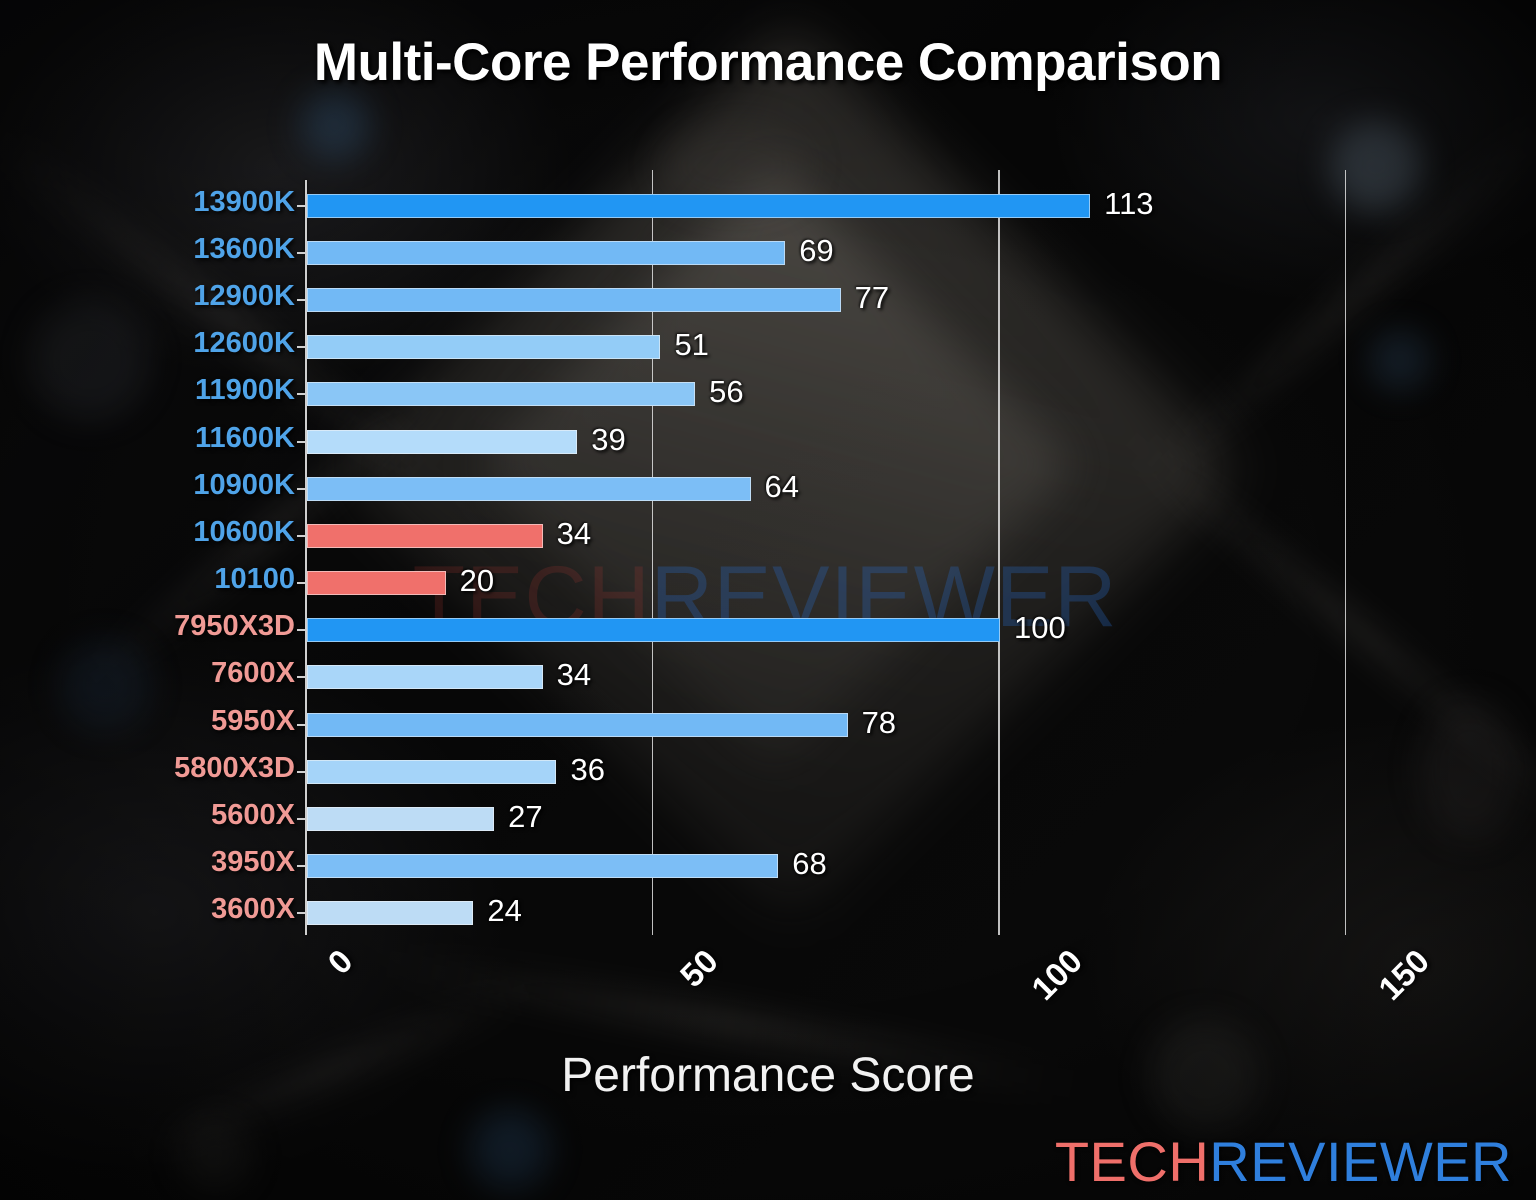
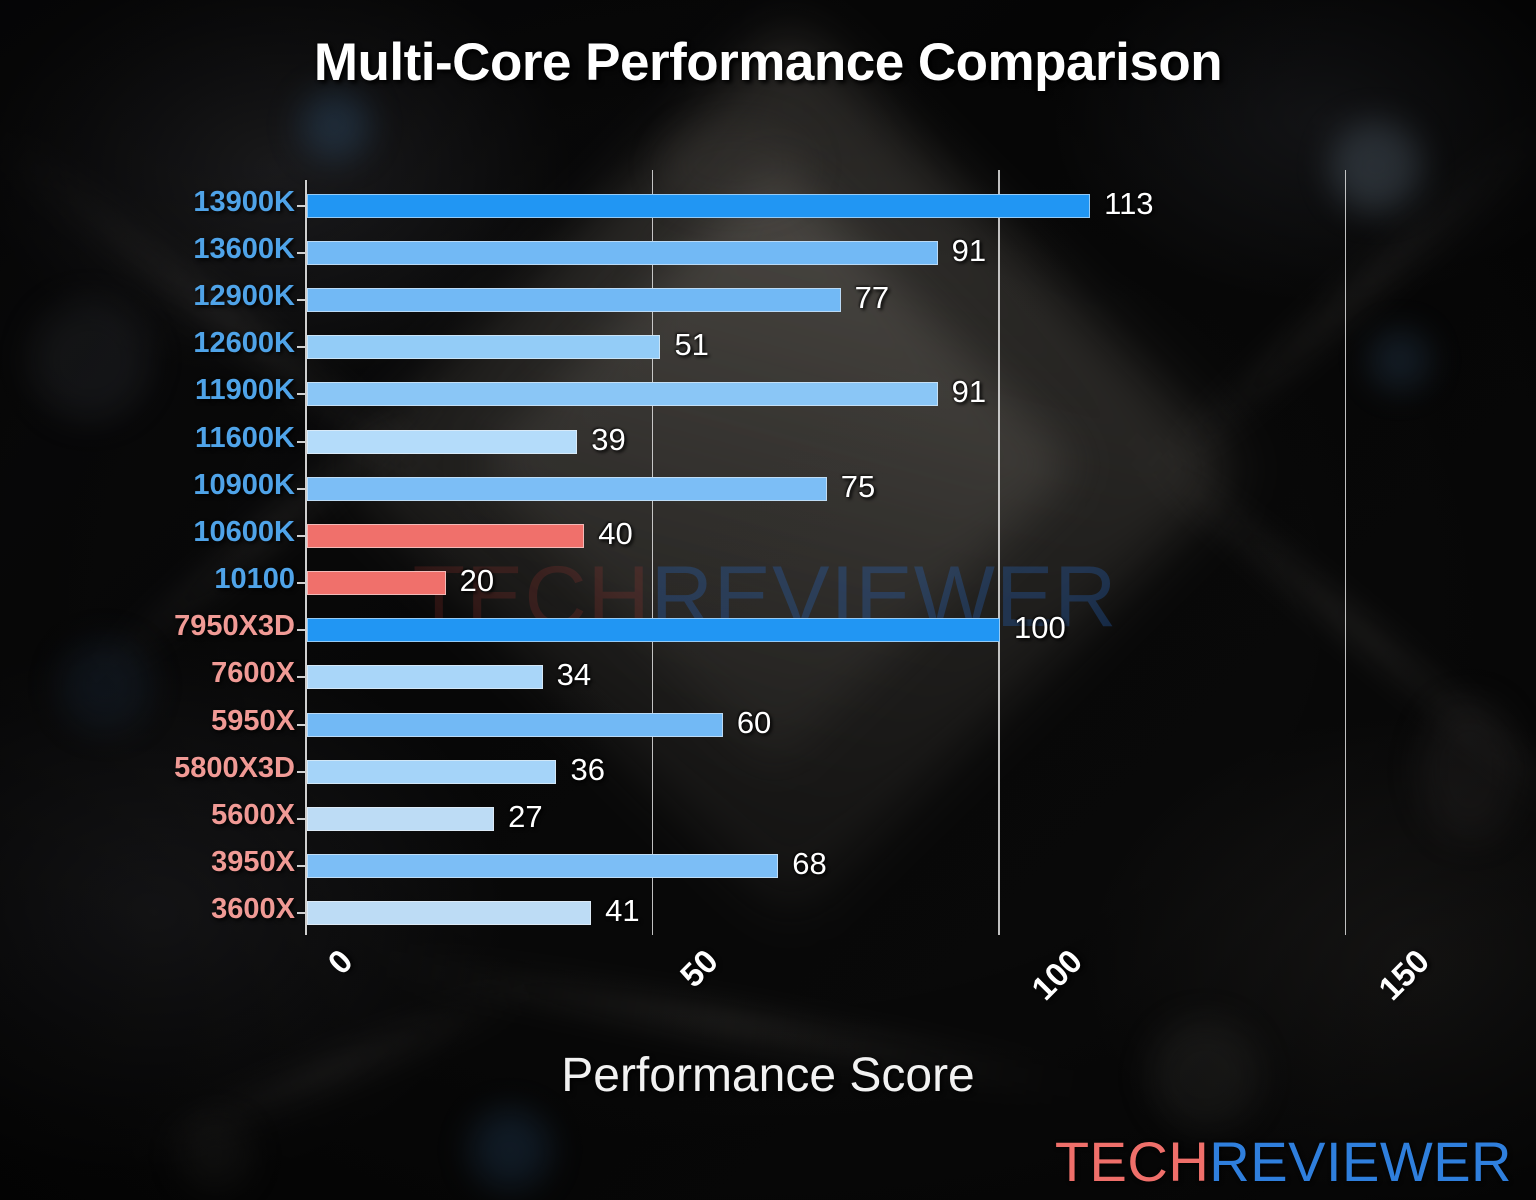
13600K: 69 -> 91
11900K: 56 -> 91
10900K: 64 -> 75
10600K: 34 -> 40
5950X: 78 -> 60
3600X: 24 -> 41
